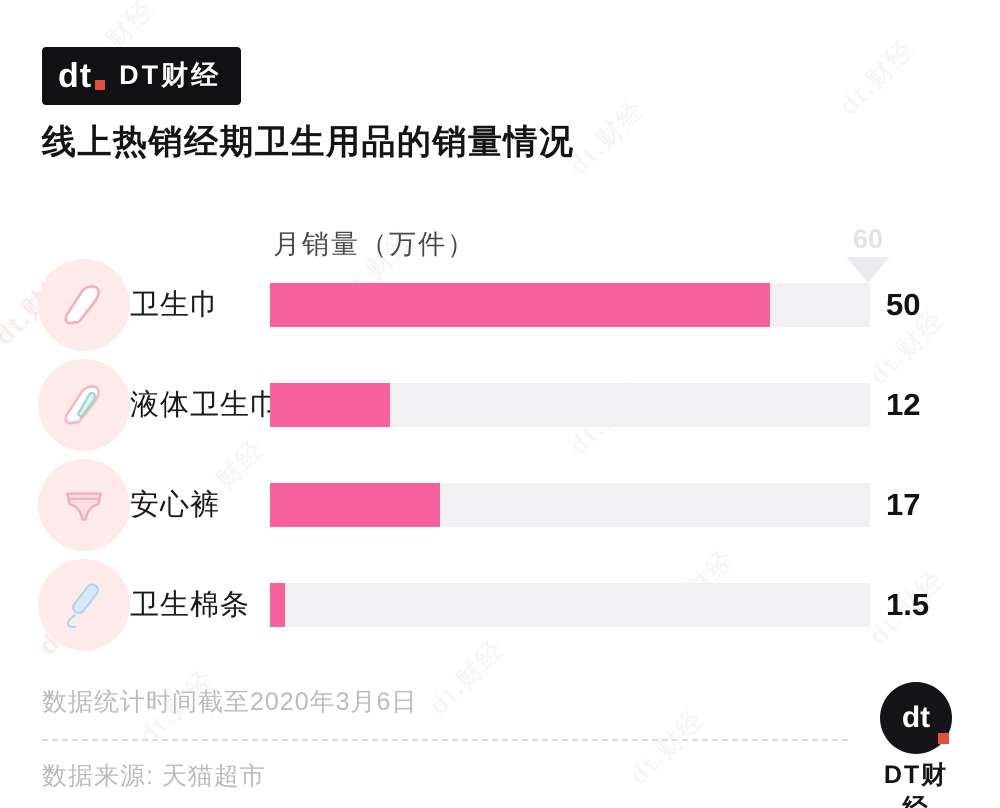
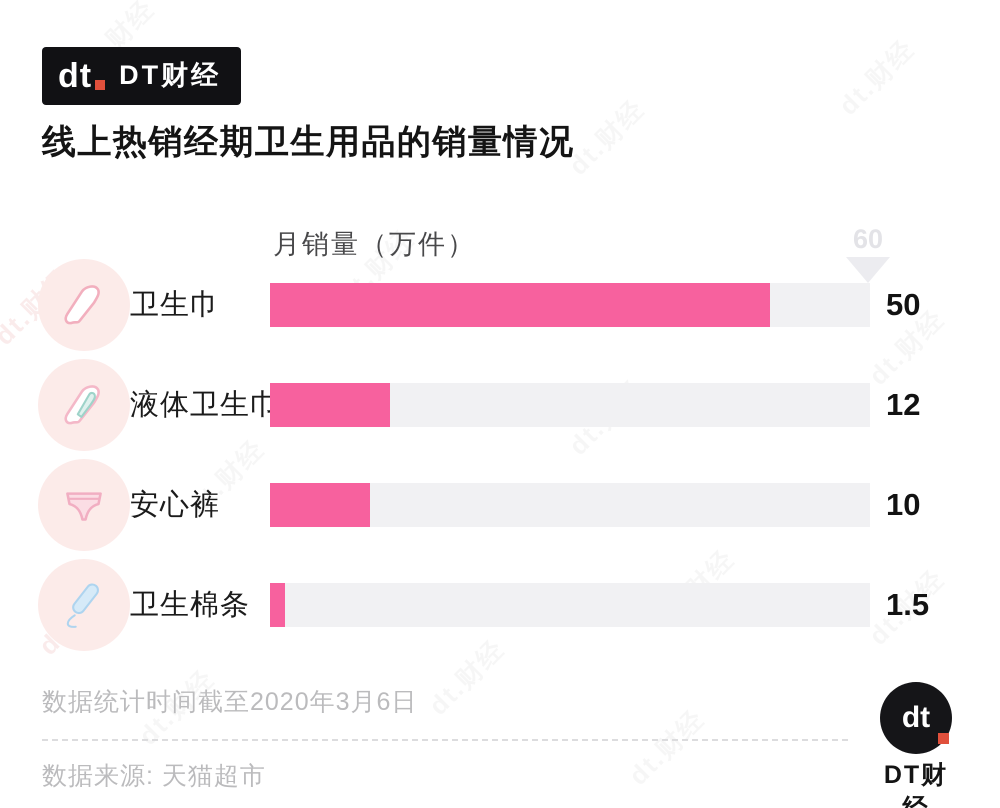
安心裤: 17 -> 10
